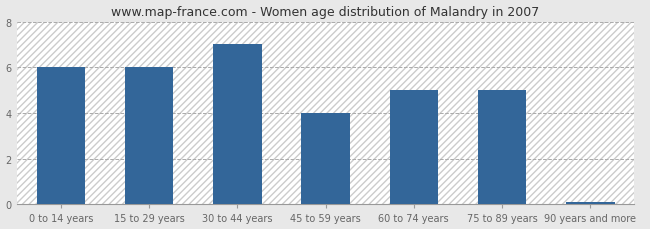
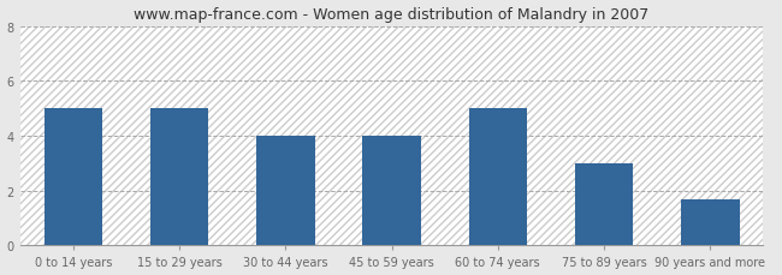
0 to 14 years: 6.0 -> 5.0
15 to 29 years: 6.0 -> 5.0
30 to 44 years: 7.0 -> 4.0
75 to 89 years: 5.0 -> 3.0
90 years and more: 0.1 -> 1.7
